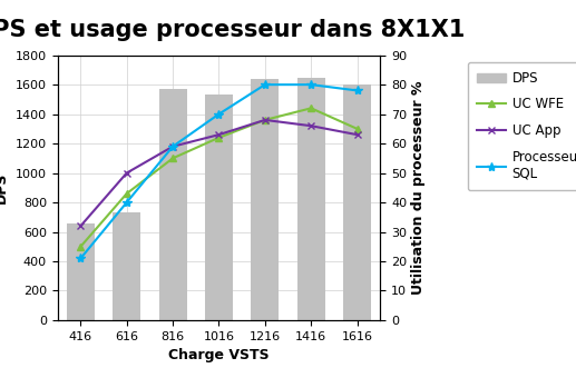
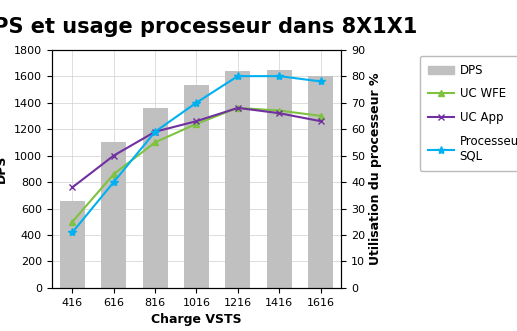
UC App/416: 32 -> 38
DPS/616: 730 -> 1100
DPS/816: 1570 -> 1360
UC WFE/1416: 72 -> 67
